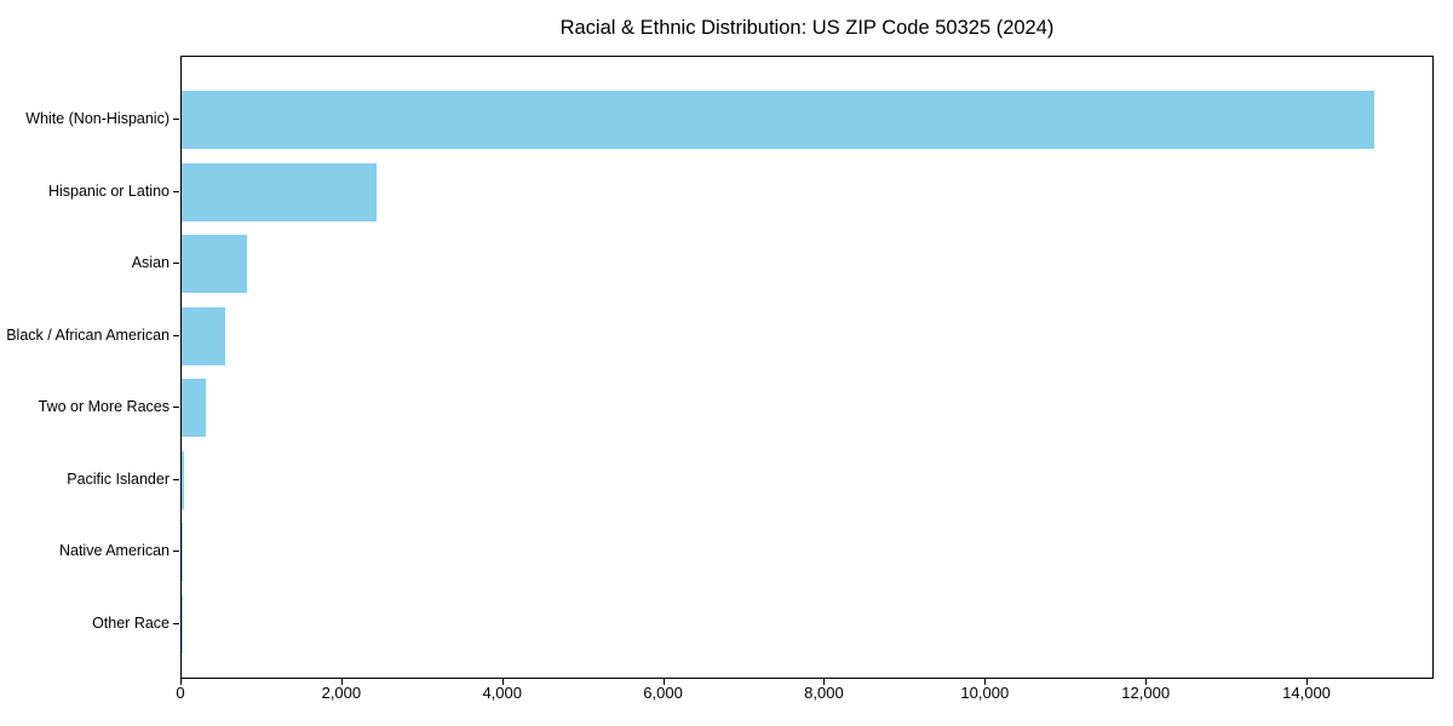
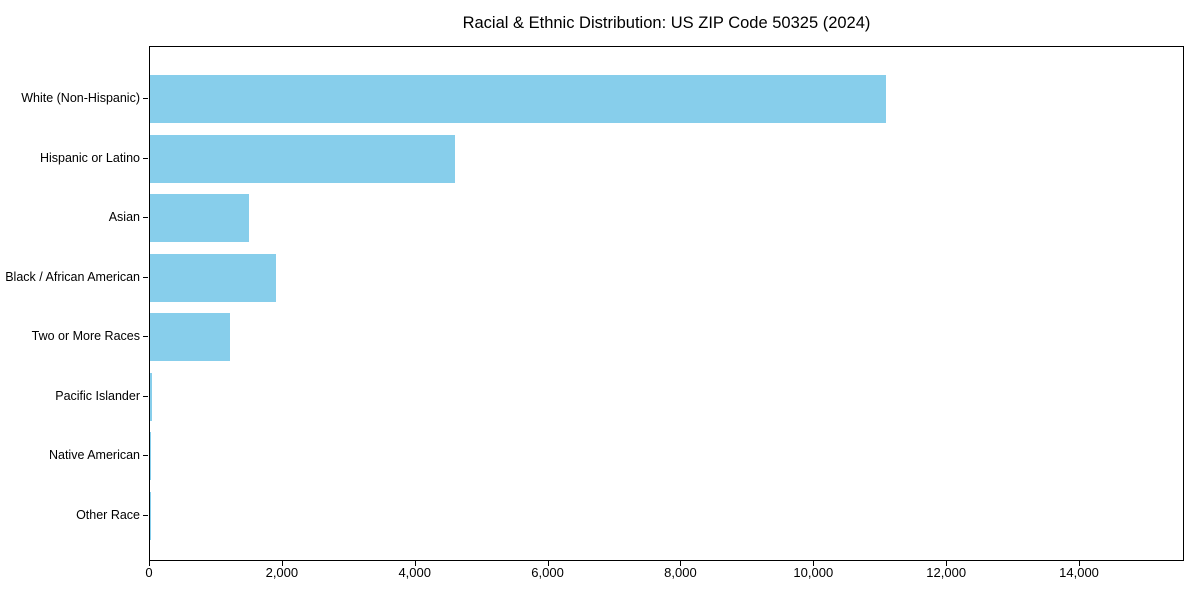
White (Non-Hispanic): 14800 -> 11100
Hispanic or Latino: 2400 -> 4600
Asian: 800 -> 1500
Black / African American: 500 -> 1900
Two or More Races: 300 -> 1200
